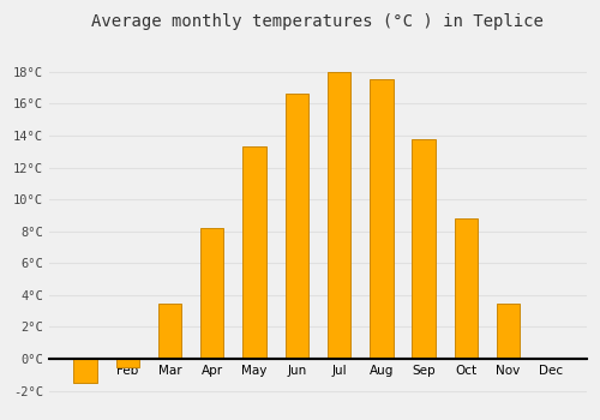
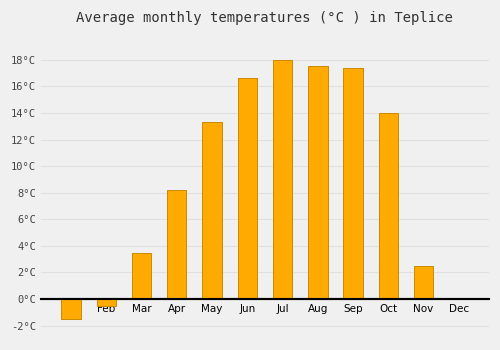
Sep: 13.8°C -> 17.4°C
Oct: 8.8°C -> 14.0°C
Nov: 3.5°C -> 2.5°C
